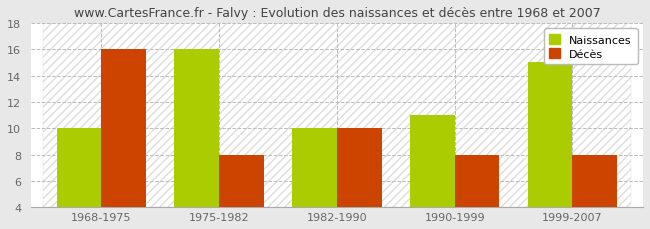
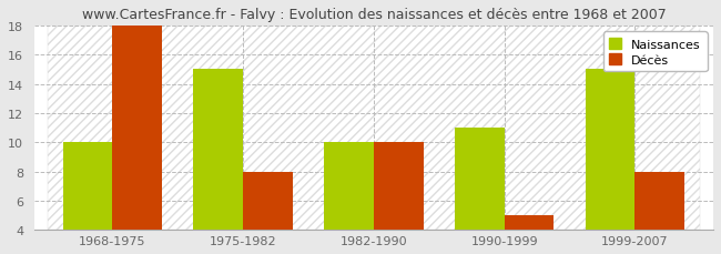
Décès/1968-1975: 16 -> 18
Naissances/1975-1982: 16 -> 15
Décès/1990-1999: 8 -> 5
